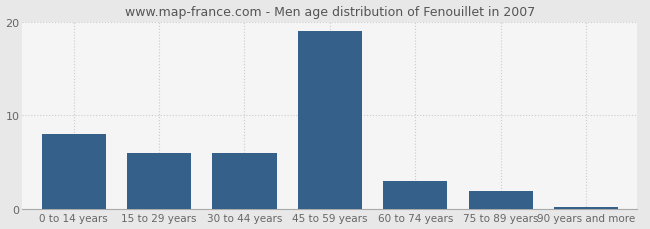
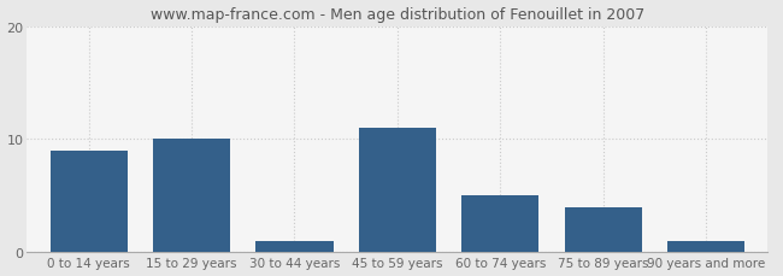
0 to 14 years: 8.0 -> 9.0
15 to 29 years: 6.0 -> 10.0
30 to 44 years: 6.0 -> 1.0
45 to 59 years: 19.0 -> 11.0
60 to 74 years: 3.0 -> 5.0
75 to 89 years: 2.0 -> 4.0
90 years and more: 0.2 -> 1.0
